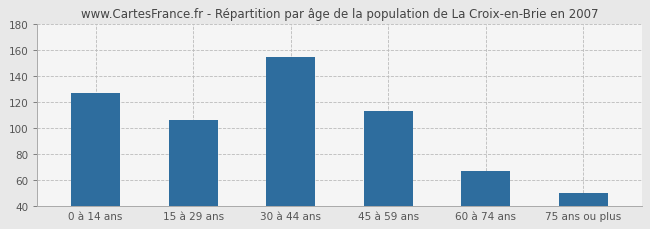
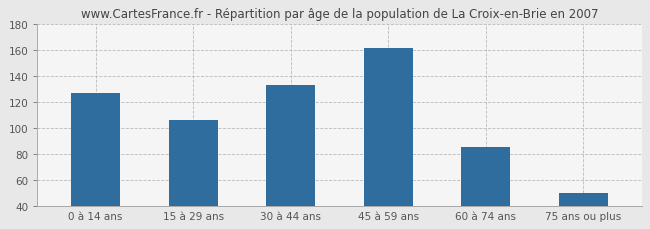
30 à 44 ans: 155 -> 133
45 à 59 ans: 113 -> 162
60 à 74 ans: 67 -> 85
